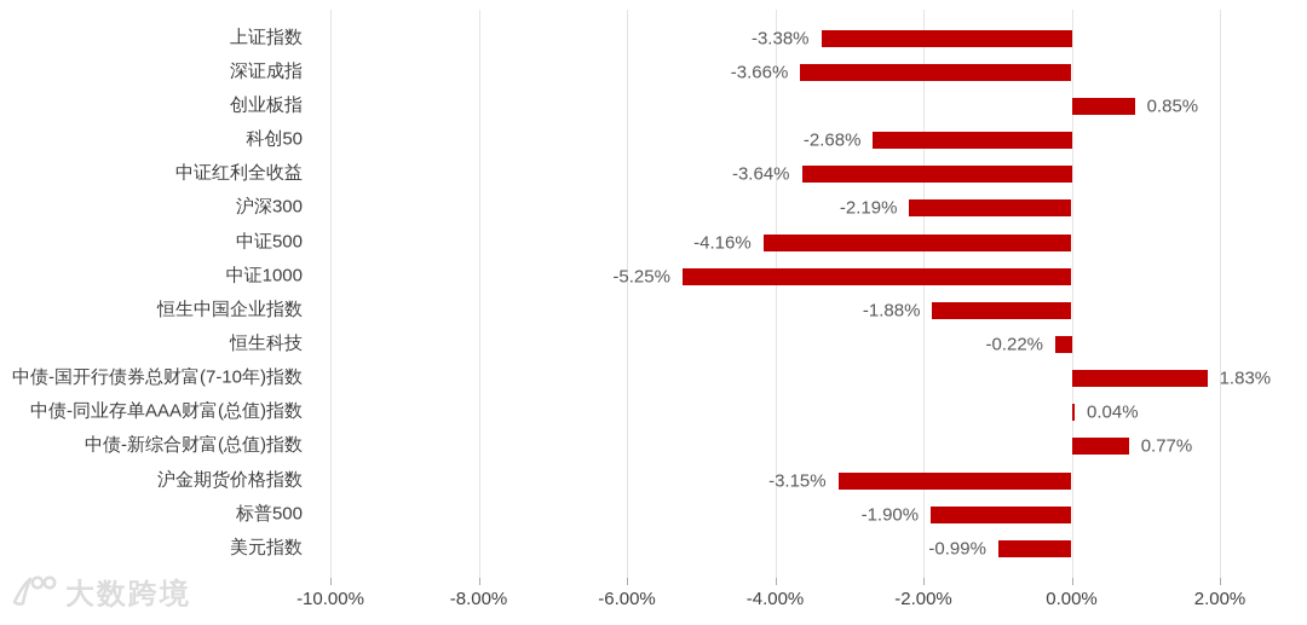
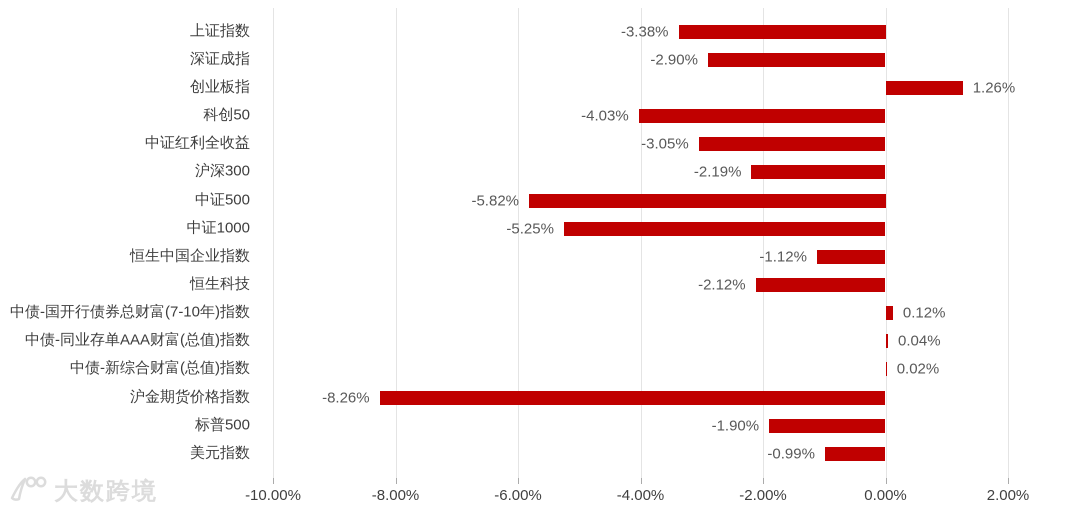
深证成指: -3.66% -> -2.90%
创业板指: 0.85% -> 1.26%
科创50: -2.68% -> -4.03%
中证红利全收益: -3.64% -> -3.05%
中证500: -4.16% -> -5.82%
恒生中国企业指数: -1.88% -> -1.12%
恒生科技: -0.22% -> -2.12%
中债-国开行债券总财富(7-10年)指数: 1.83% -> 0.12%
中债-新综合财富(总值)指数: 0.77% -> 0.02%
沪金期货价格指数: -3.15% -> -8.26%
